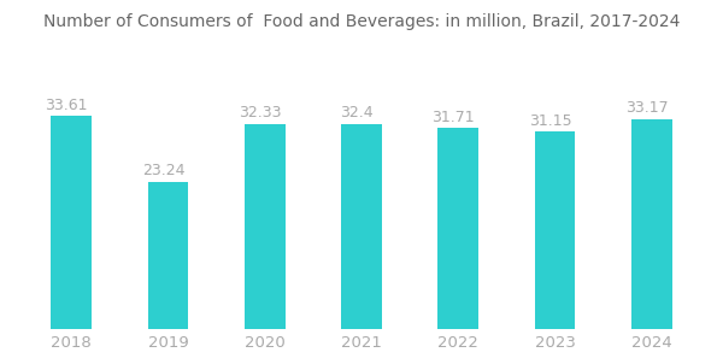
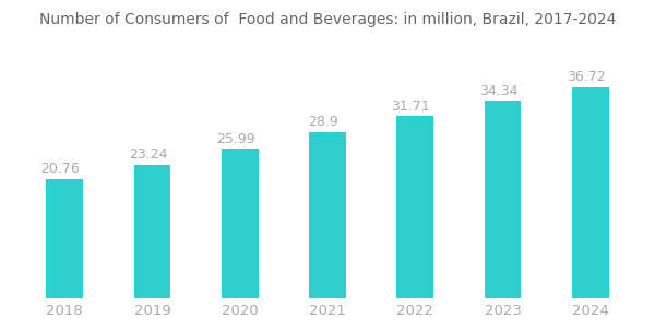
2018: 33.61 -> 20.76
2020: 32.33 -> 25.99
2021: 32.4 -> 28.9
2023: 31.15 -> 34.34
2024: 33.17 -> 36.72
